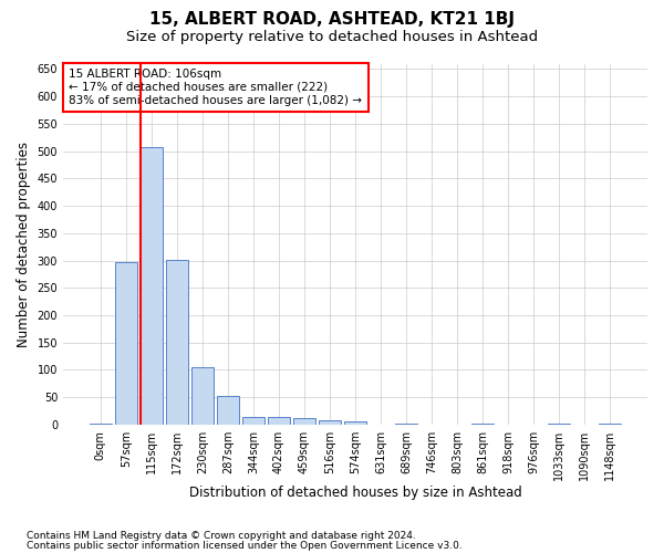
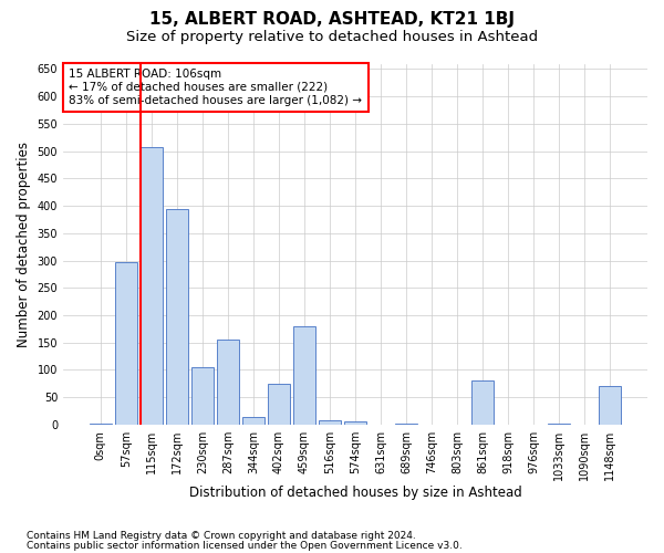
172sqm: 302 -> 395
287sqm: 52 -> 155
402sqm: 13 -> 75
459sqm: 11 -> 180
861sqm: 1 -> 80
1148sqm: 1 -> 70
